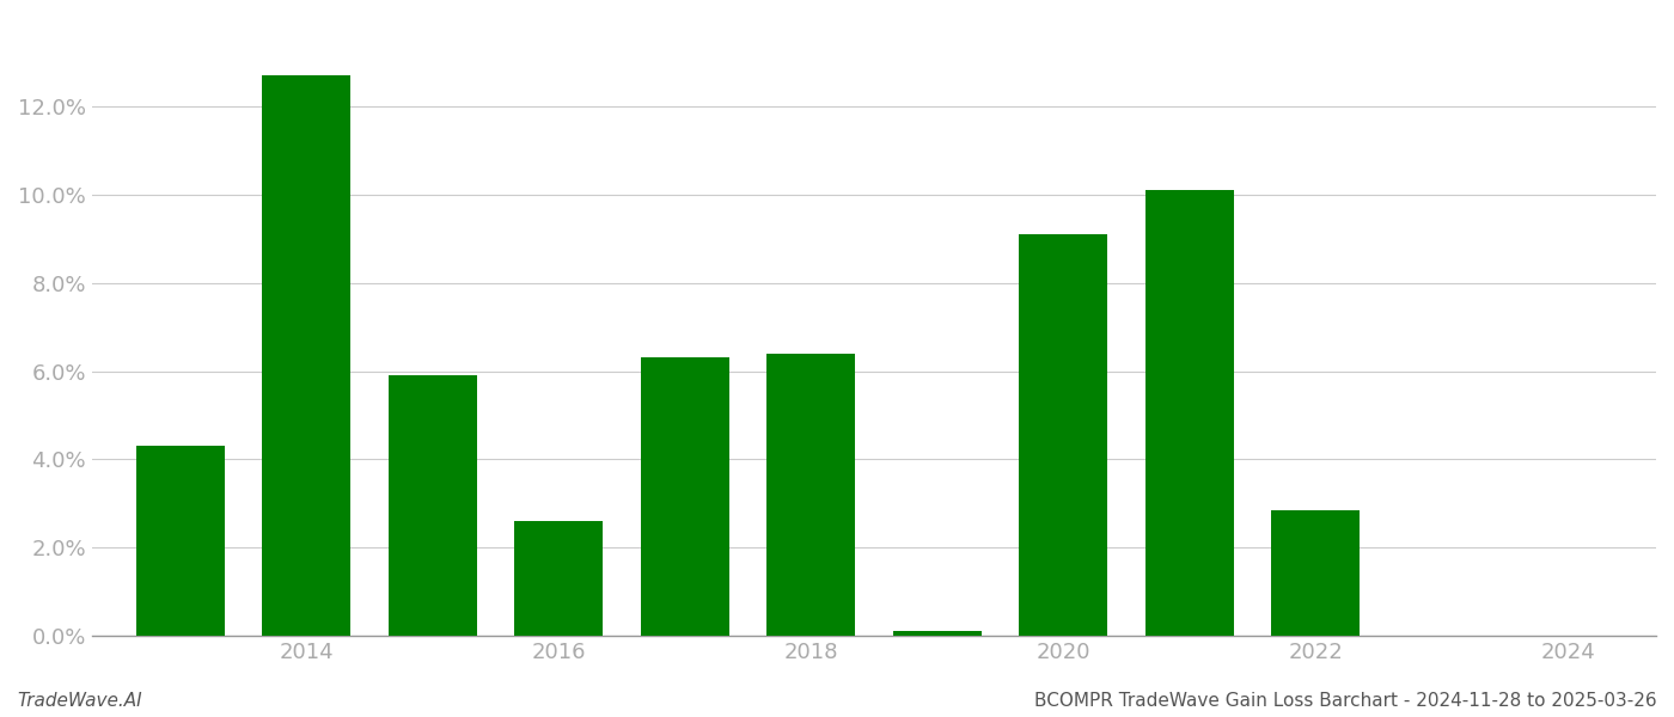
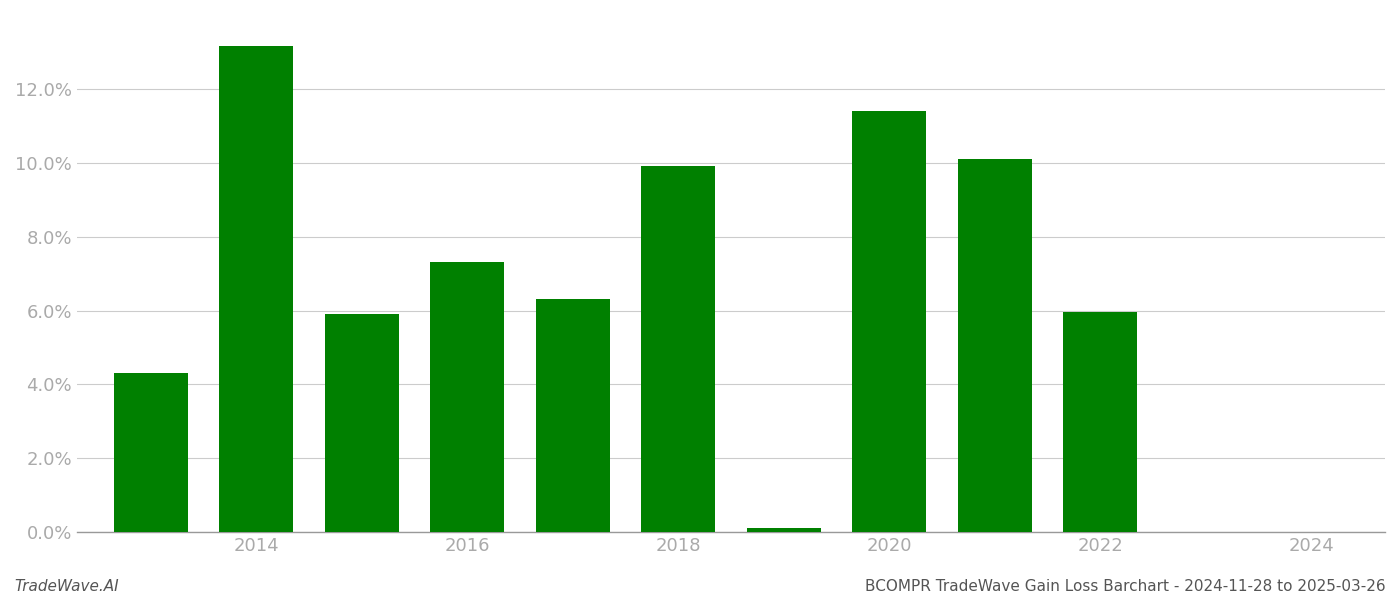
2014: 12.70% -> 13.15%
2016: 2.60% -> 7.30%
2018: 6.40% -> 9.90%
2020: 9.10% -> 11.40%
2022: 2.85% -> 5.95%
